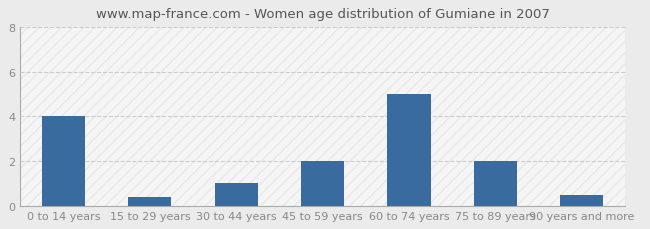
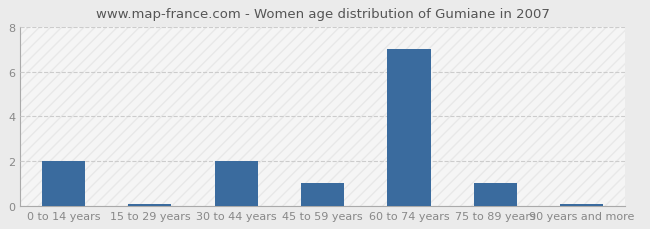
0 to 14 years: 4.00 -> 2.00
15 to 29 years: 0.40 -> 0.07
30 to 44 years: 1.00 -> 2.00
45 to 59 years: 2.00 -> 1.00
60 to 74 years: 5.00 -> 7.00
75 to 89 years: 2.00 -> 1.00
90 years and more: 0.50 -> 0.07
